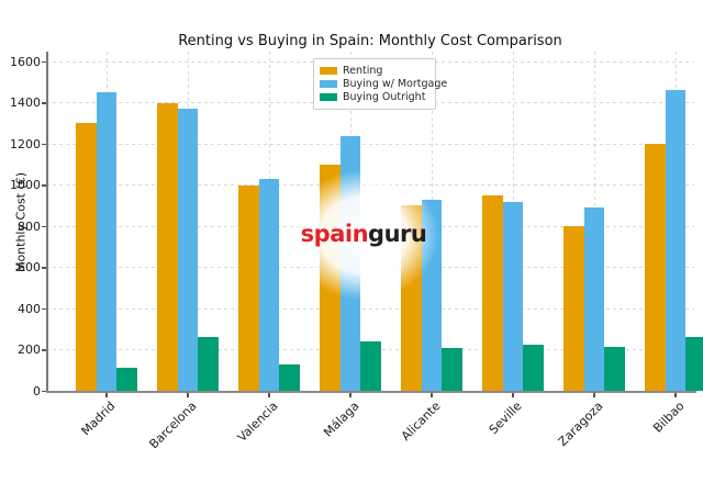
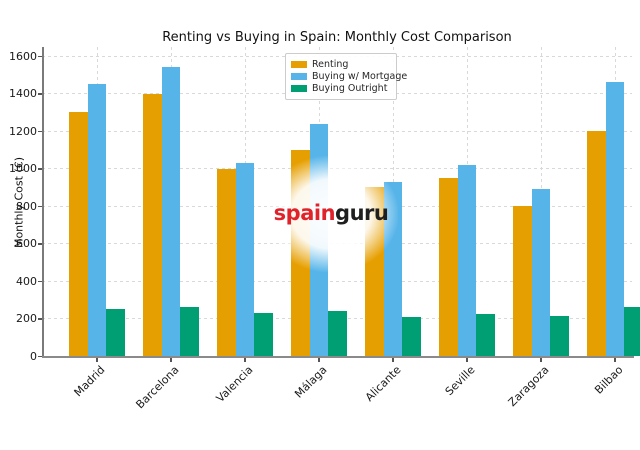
Buying Outright/Madrid: 110 -> 250
Buying w/ Mortgage/Barcelona: 1370 -> 1540
Buying Outright/Valencia: 130 -> 230
Buying w/ Mortgage/Seville: 920 -> 1020
